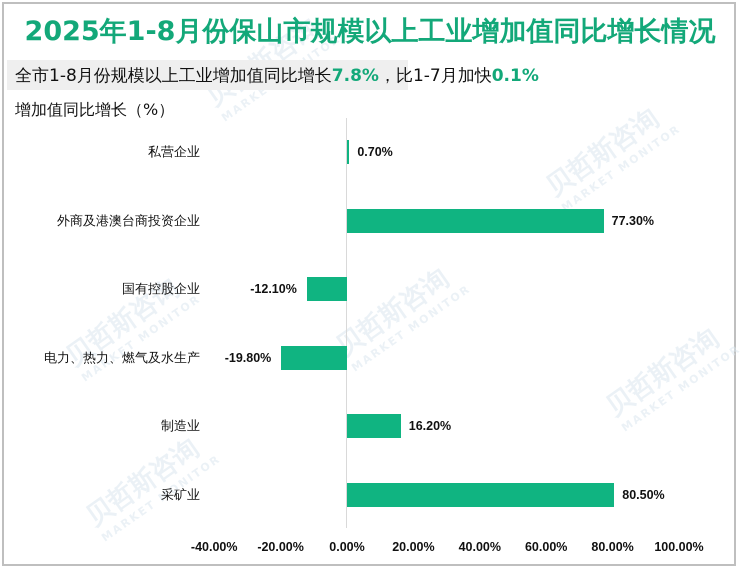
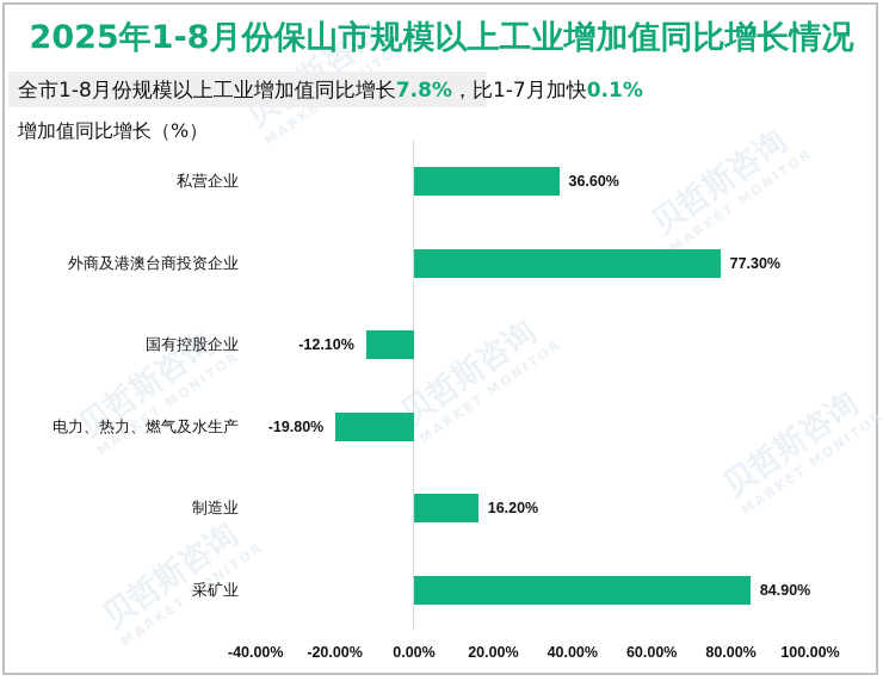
私营企业: 0.70% -> 36.60%
采矿业: 80.50% -> 84.90%
